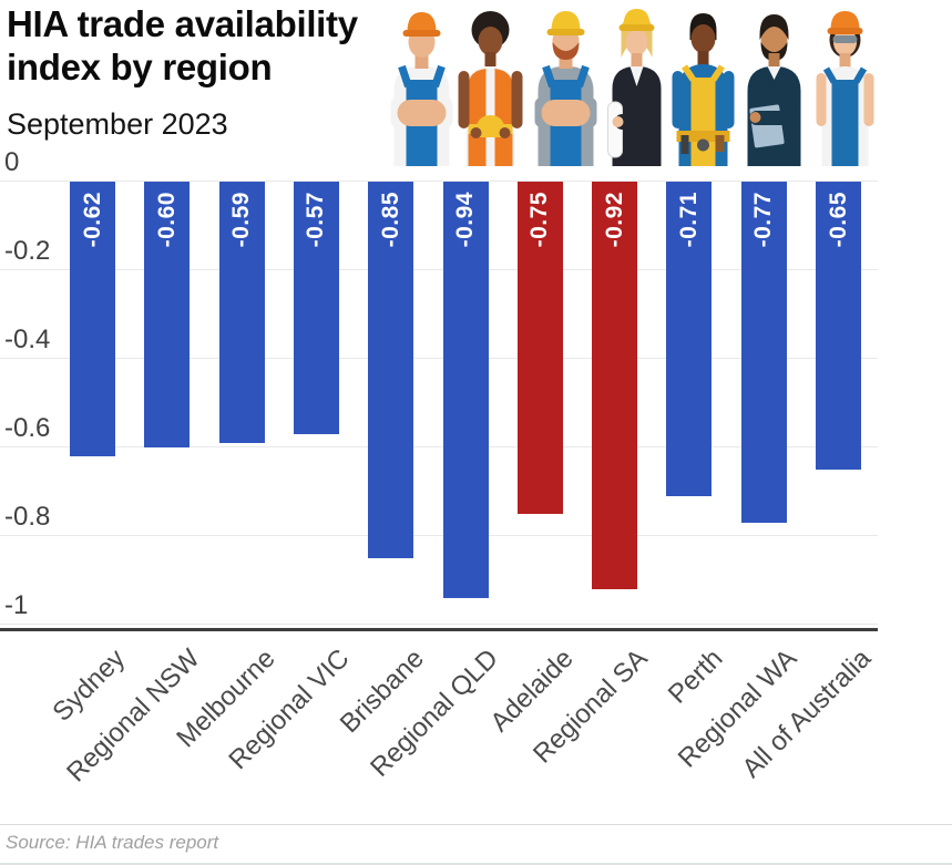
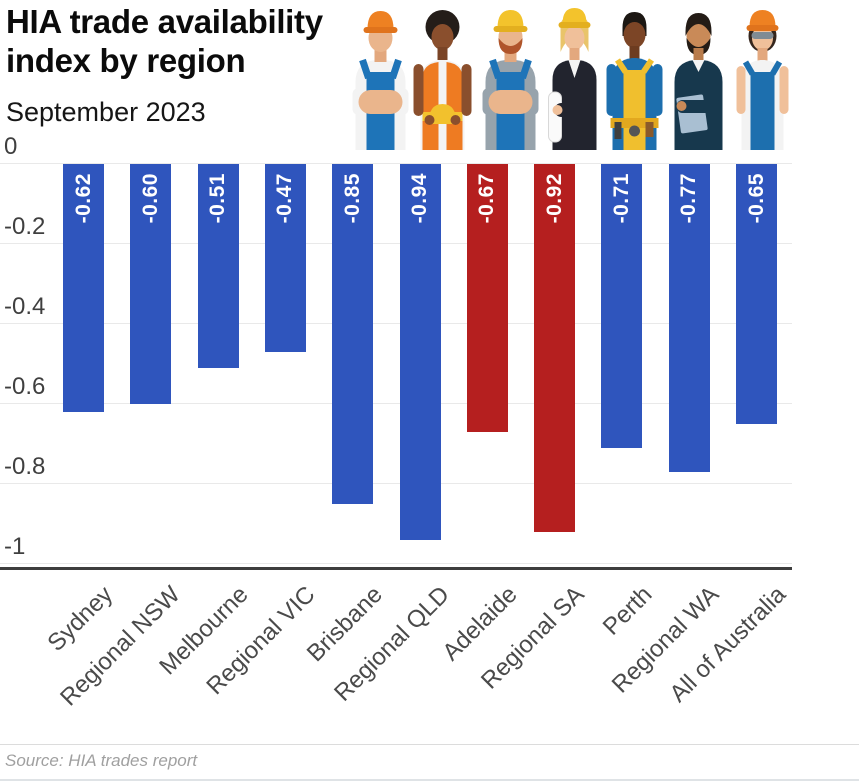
Melbourne: -0.59 -> -0.51
Regional VIC: -0.57 -> -0.47
Adelaide: -0.75 -> -0.67
